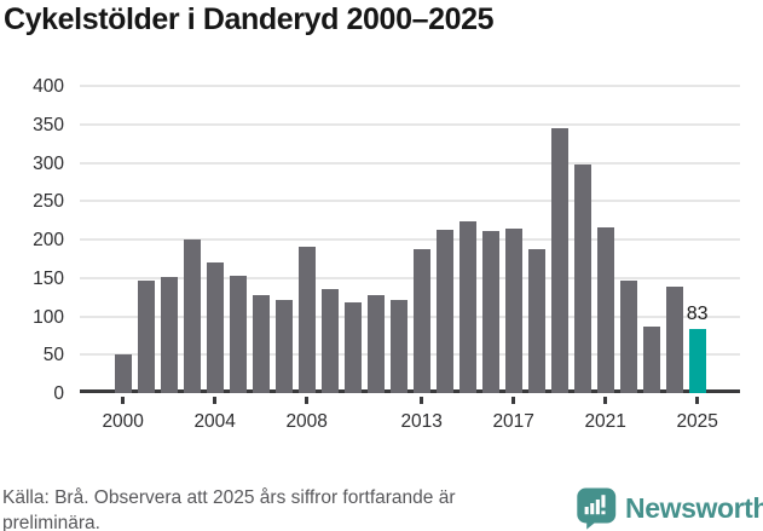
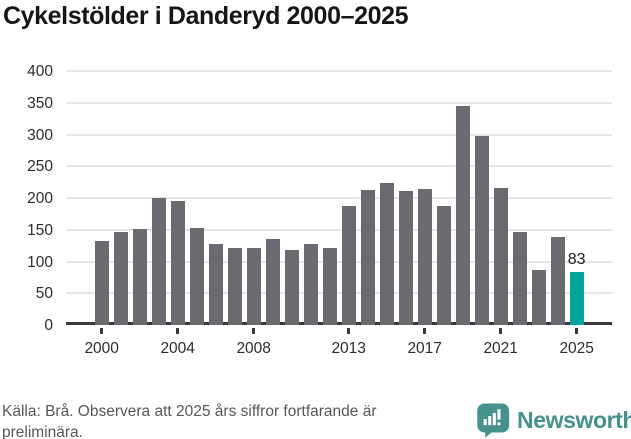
2000: 50 -> 130
2004: 170 -> 200
2008: 190 -> 120
